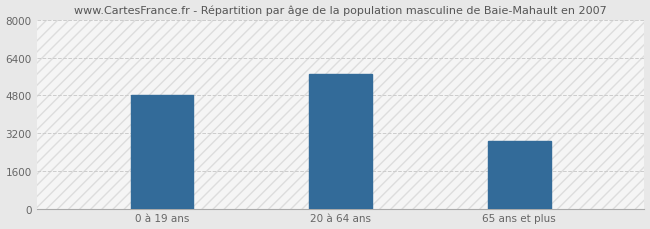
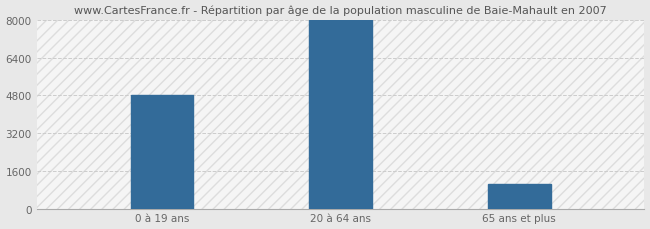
20 à 64 ans: 5700 -> 8000
65 ans et plus: 2850 -> 1050
